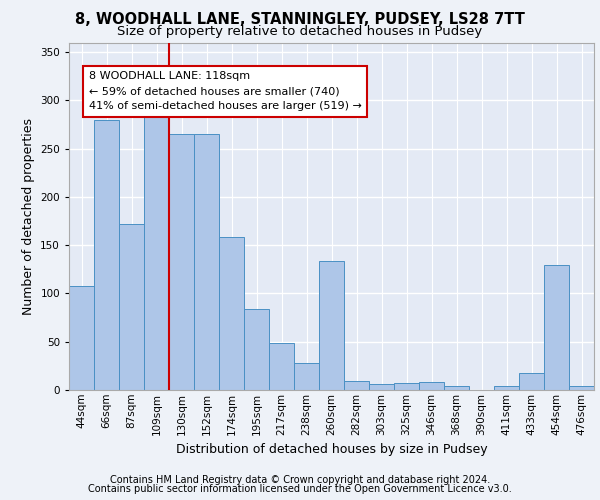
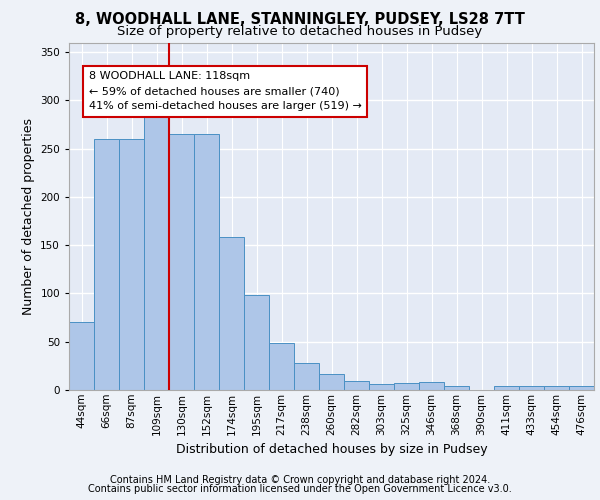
44sqm: 108 -> 70
66sqm: 280 -> 260
87sqm: 172 -> 260
195sqm: 84 -> 98
260sqm: 134 -> 17
433sqm: 18 -> 4
454sqm: 130 -> 4
